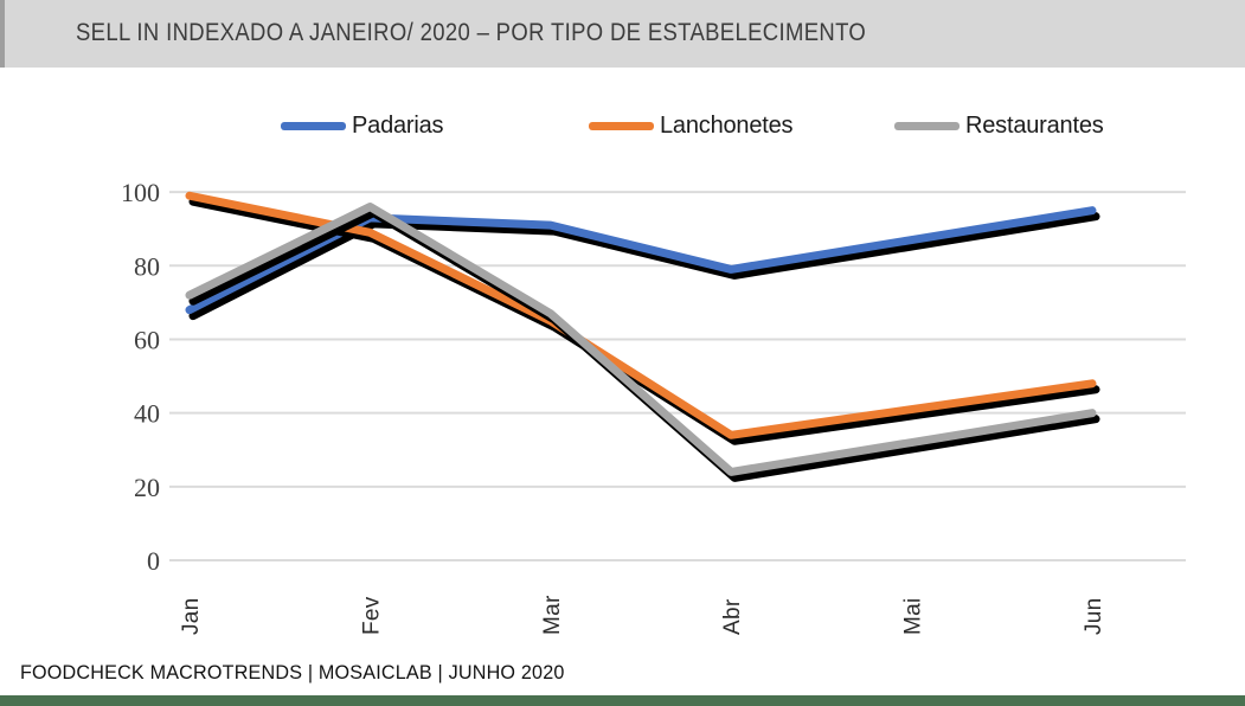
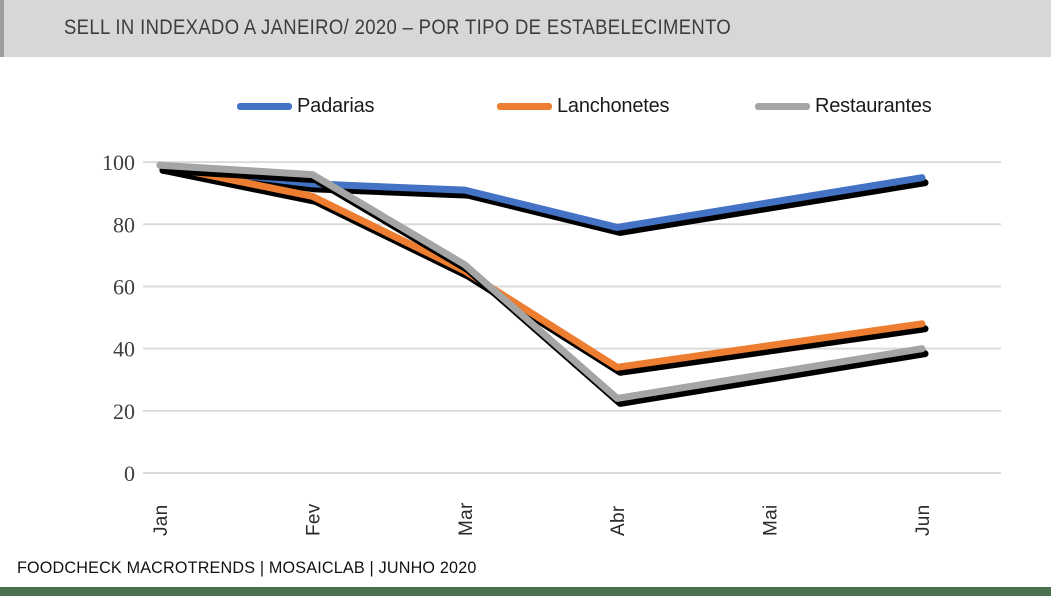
Padarias/Jan: 68 -> 99
Restaurantes/Jan: 72 -> 99
